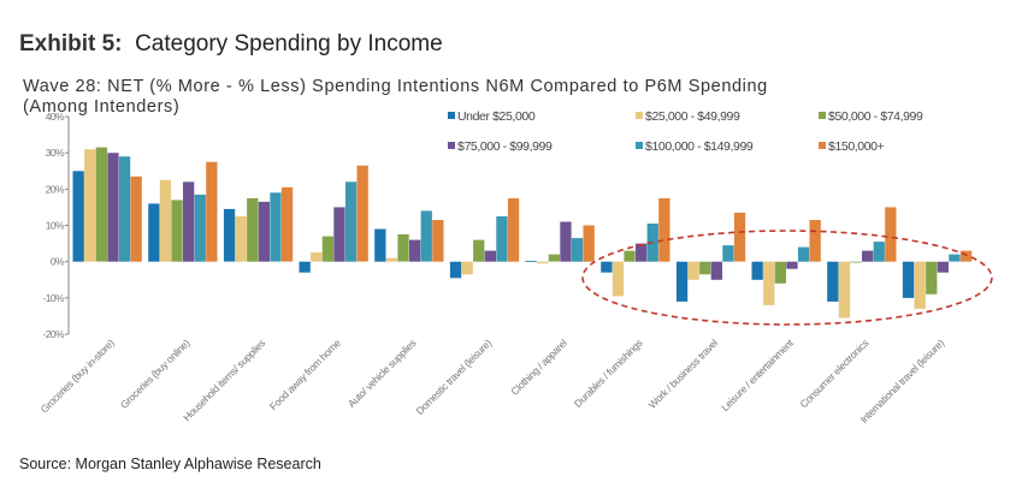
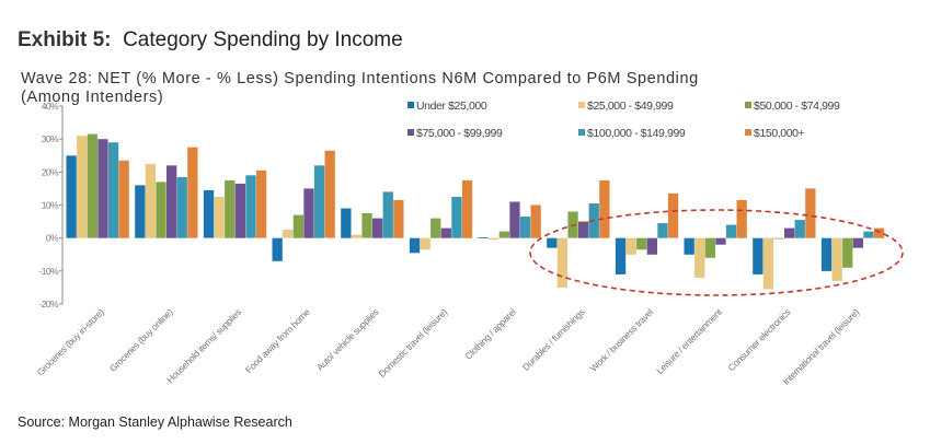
Under $25,000/Food away from home: -3% -> -7%
$25,000 - $49,999/Durables / furnishings: -10% -> -15%
$50,000 - $74,999/Durables / furnishings: 3% -> 8%
